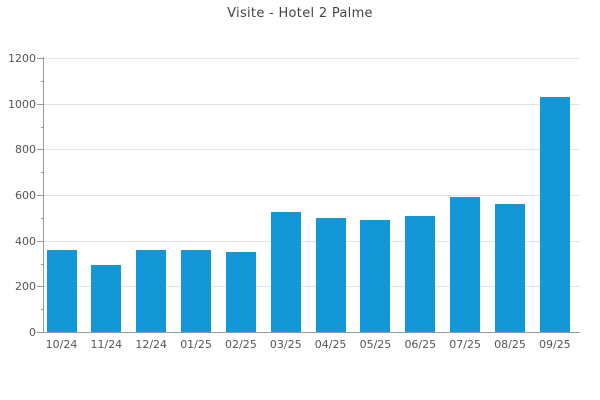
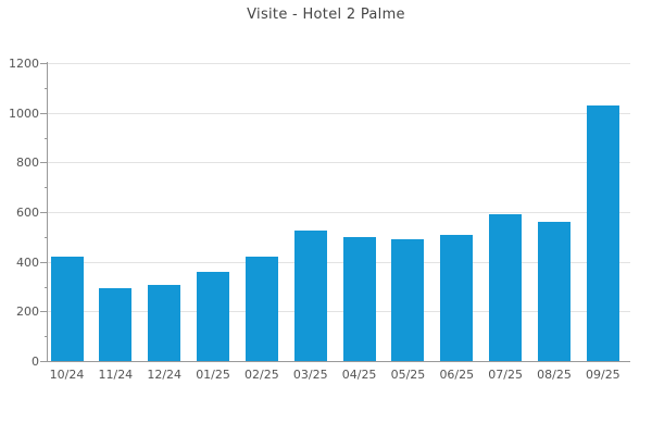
10/24: 360 -> 420
12/24: 360 -> 300
02/25: 350 -> 420
